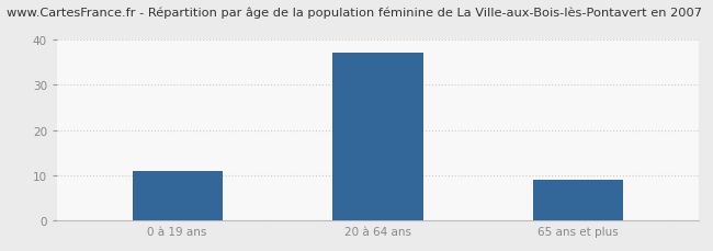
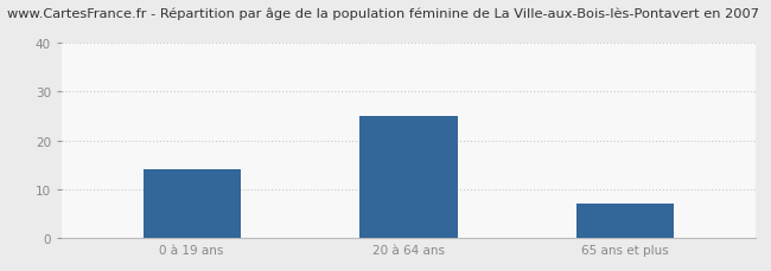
0 à 19 ans: 11 -> 14
20 à 64 ans: 37 -> 25
65 ans et plus: 9 -> 7
